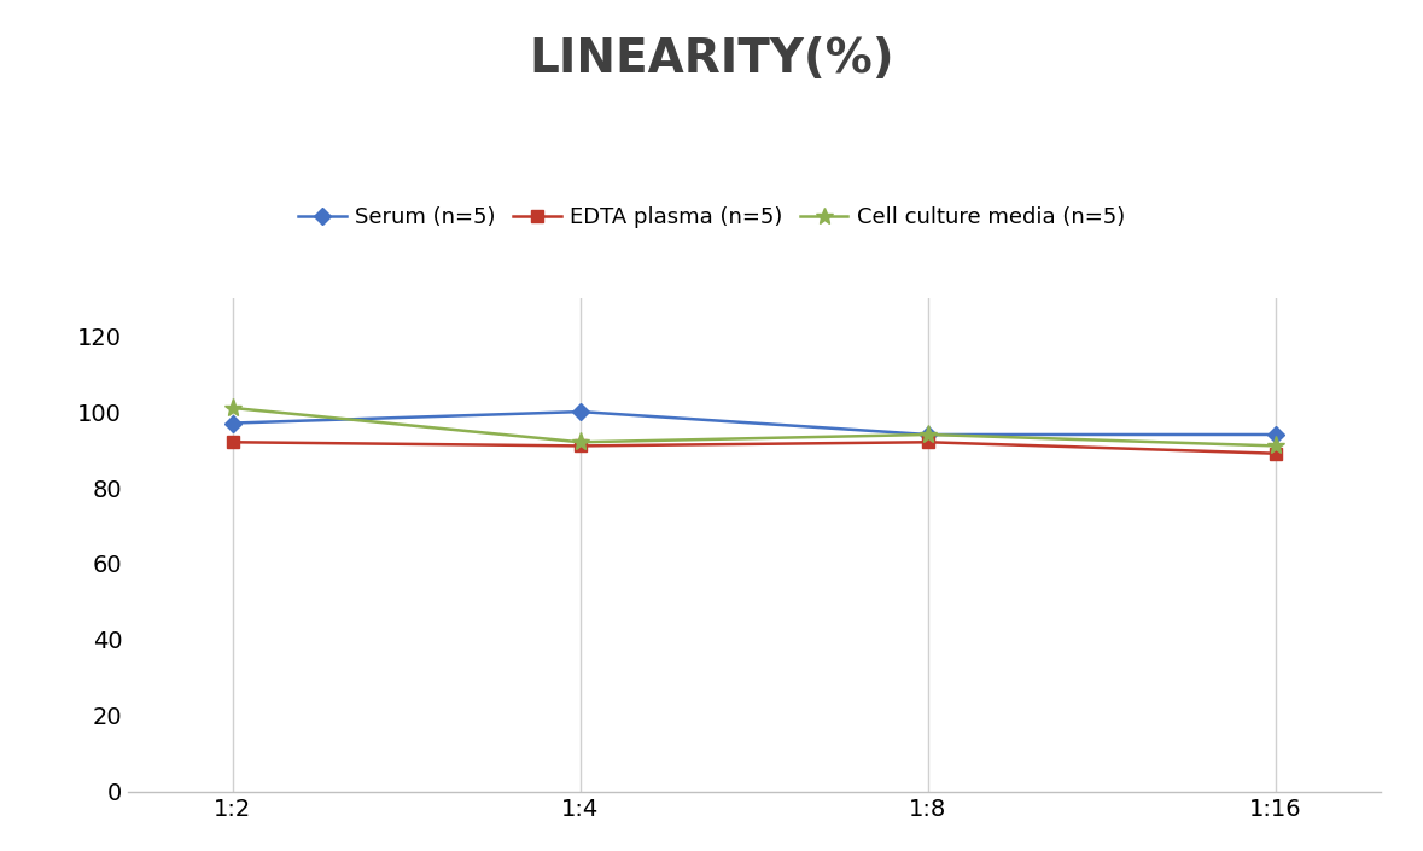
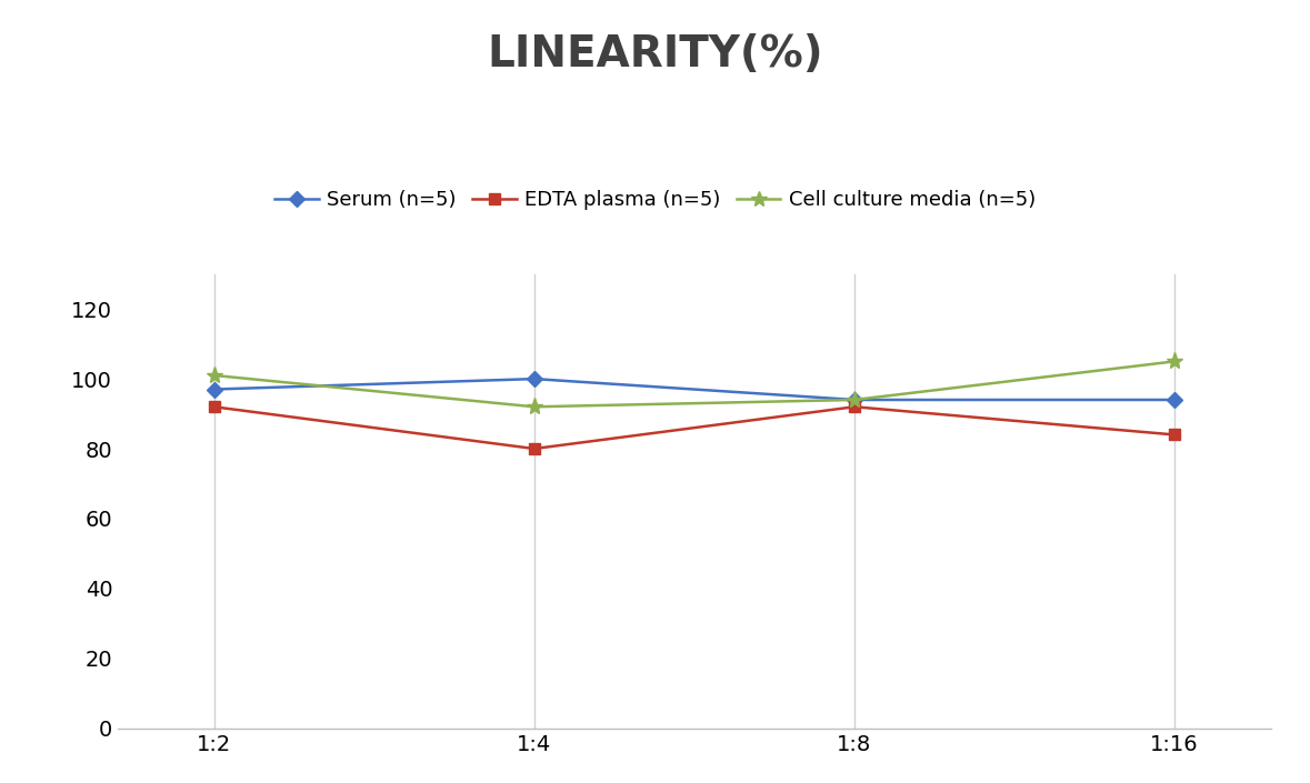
EDTA plasma (n=5)/1:4: 91 -> 80
EDTA plasma (n=5)/1:16: 89 -> 84
Cell culture media (n=5)/1:16: 91 -> 105
